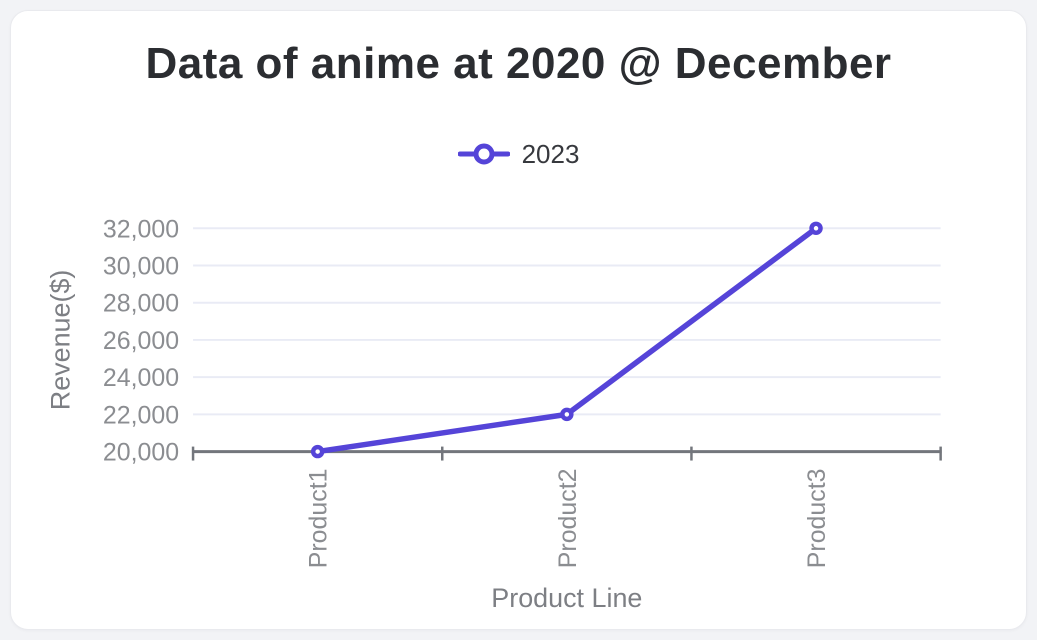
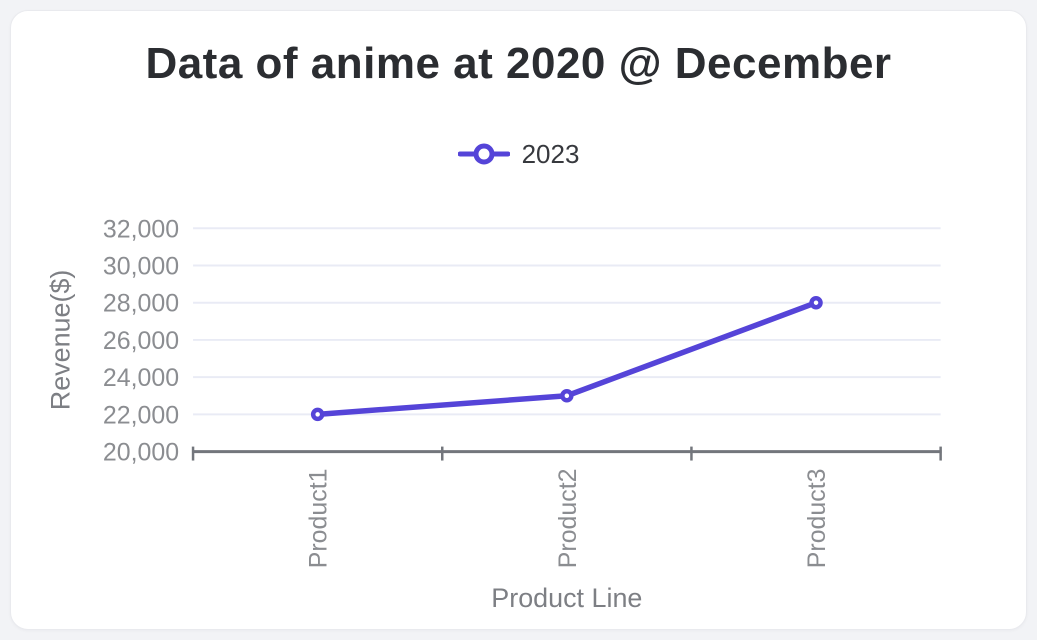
Product1: 20000 -> 22000
Product2: 22000 -> 23000
Product3: 32000 -> 28000
